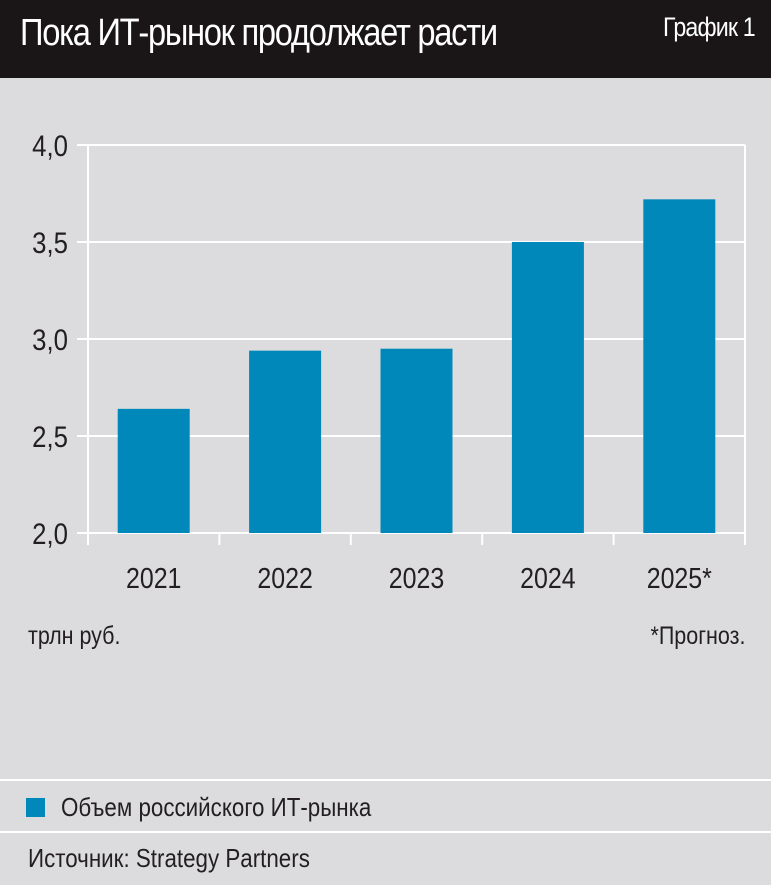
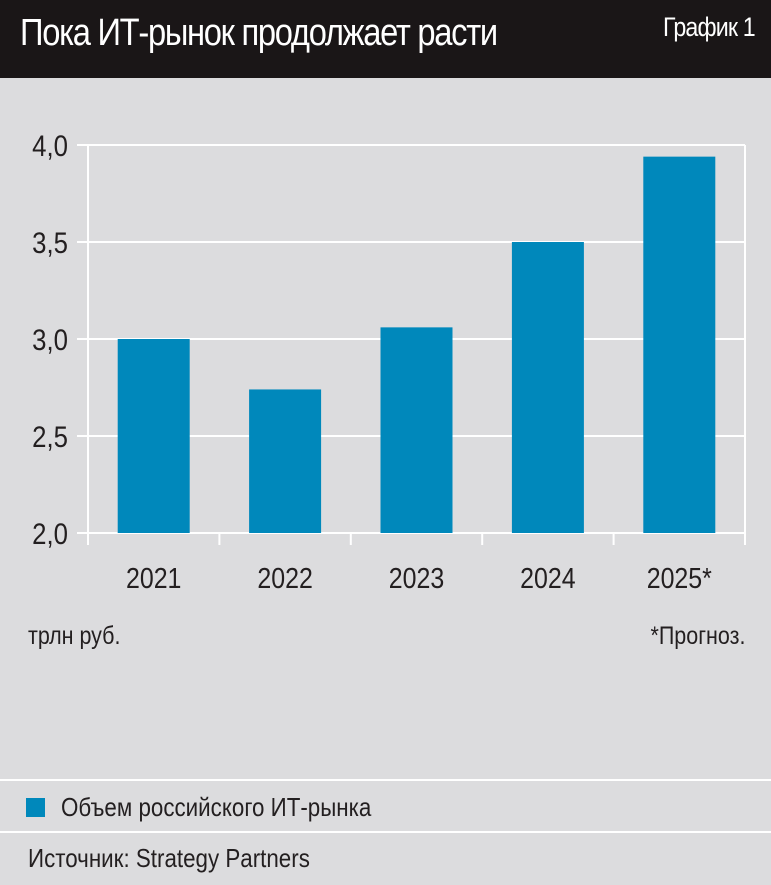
2021: 2,64 -> 3,00
2022: 2,94 -> 2,74
2023: 2,95 -> 3,06
2025*: 3,72 -> 3,94
